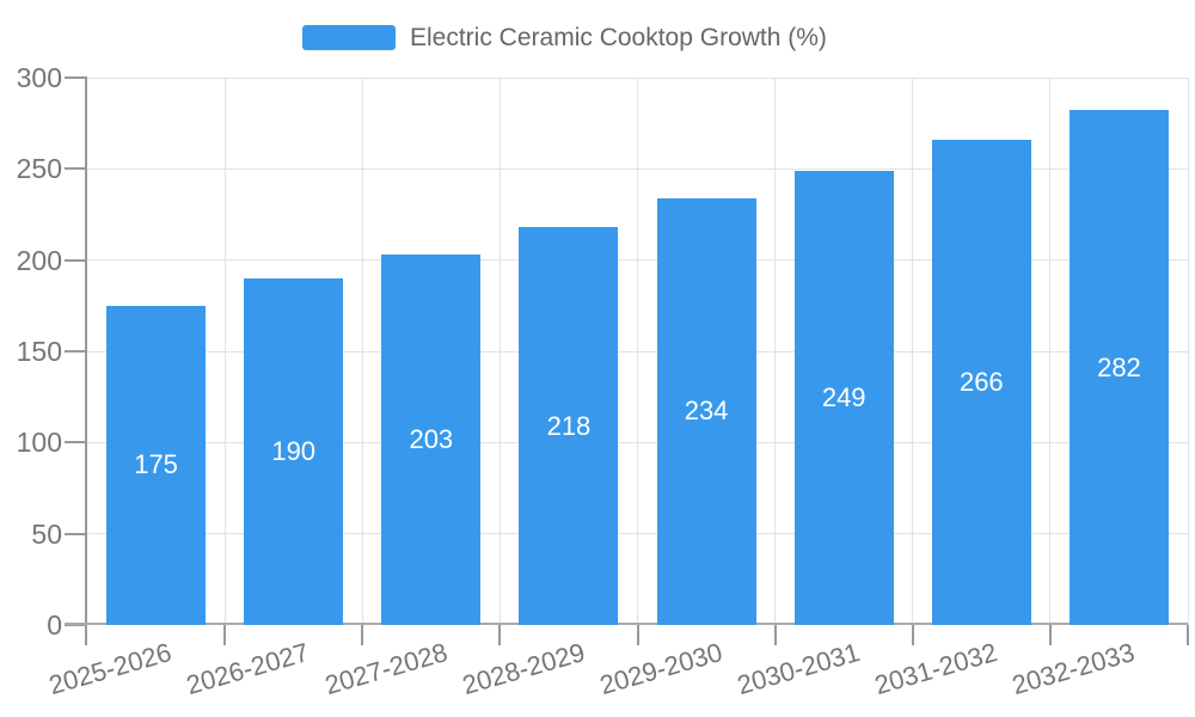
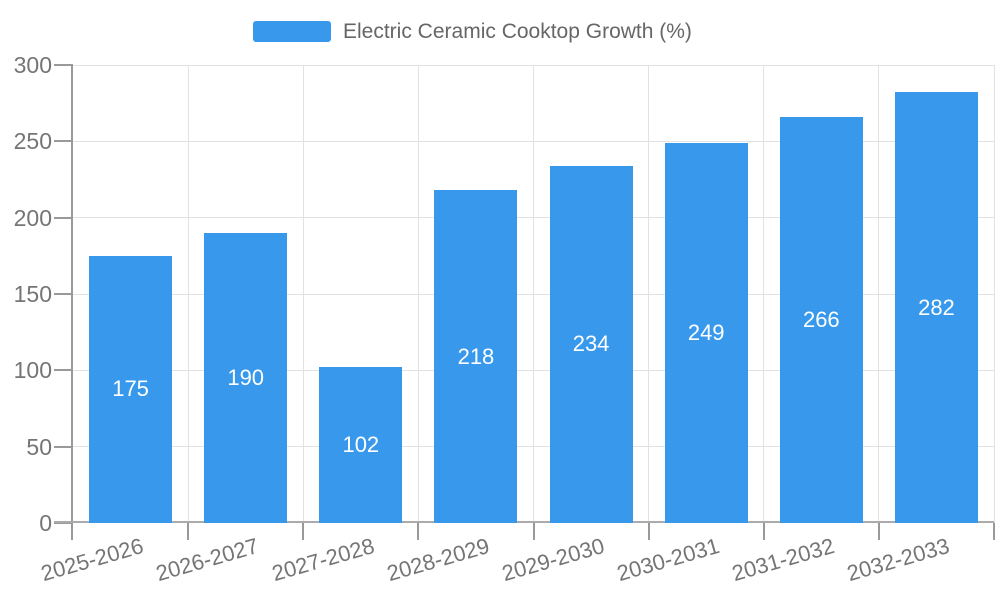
2027-2028: 203 -> 102
